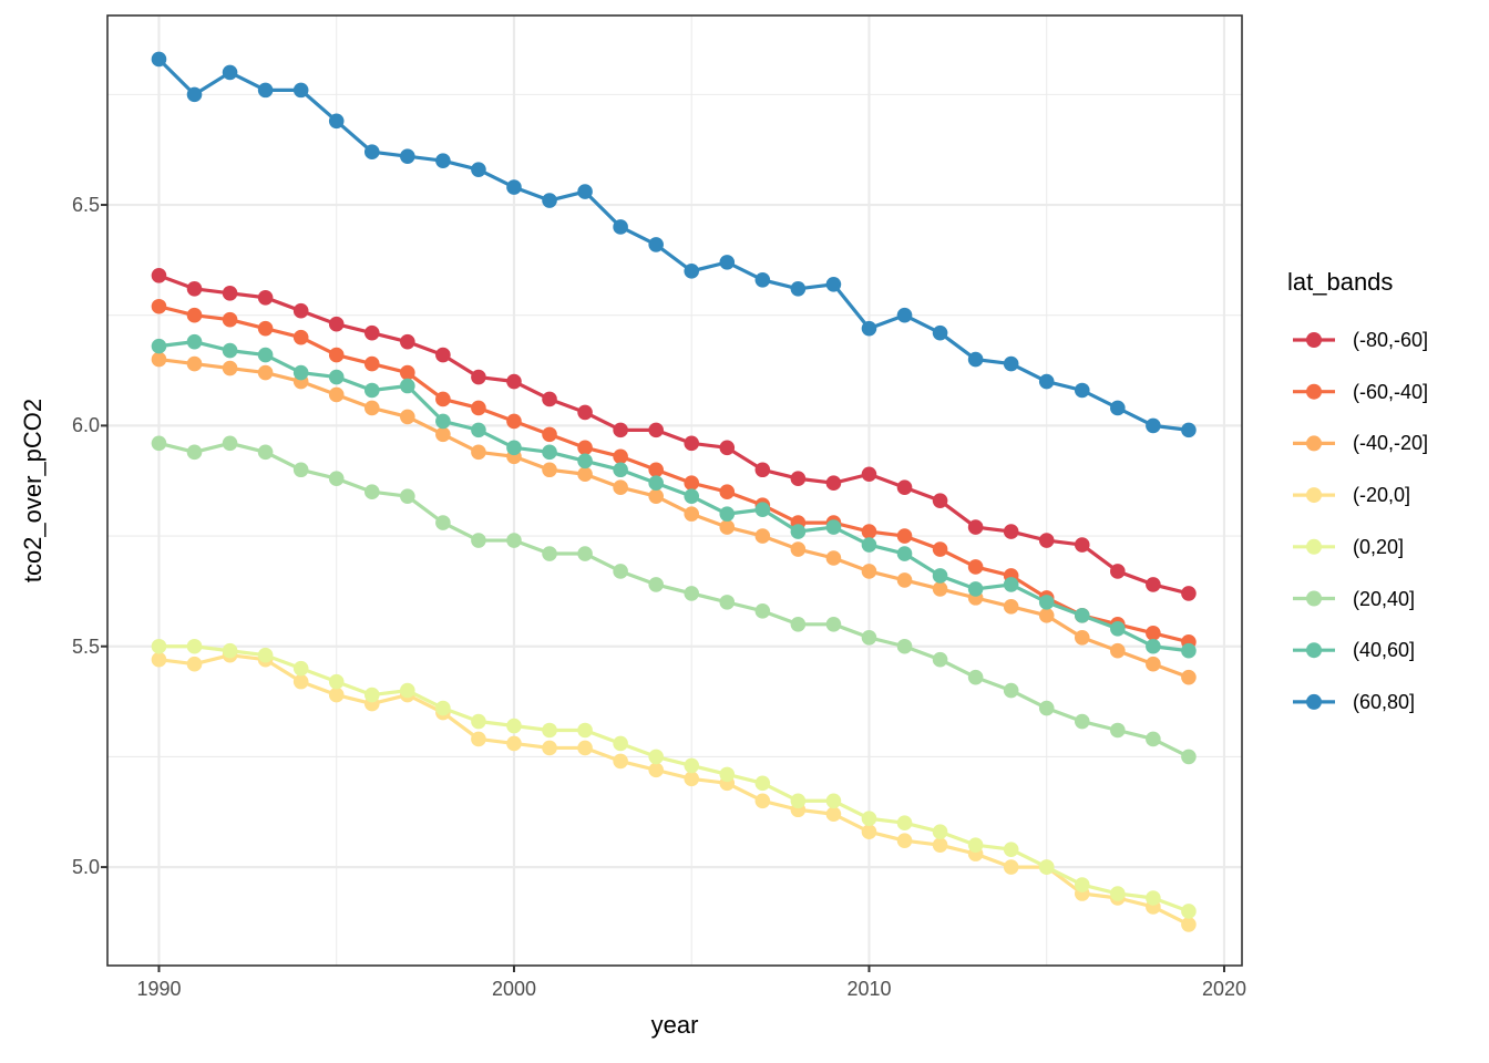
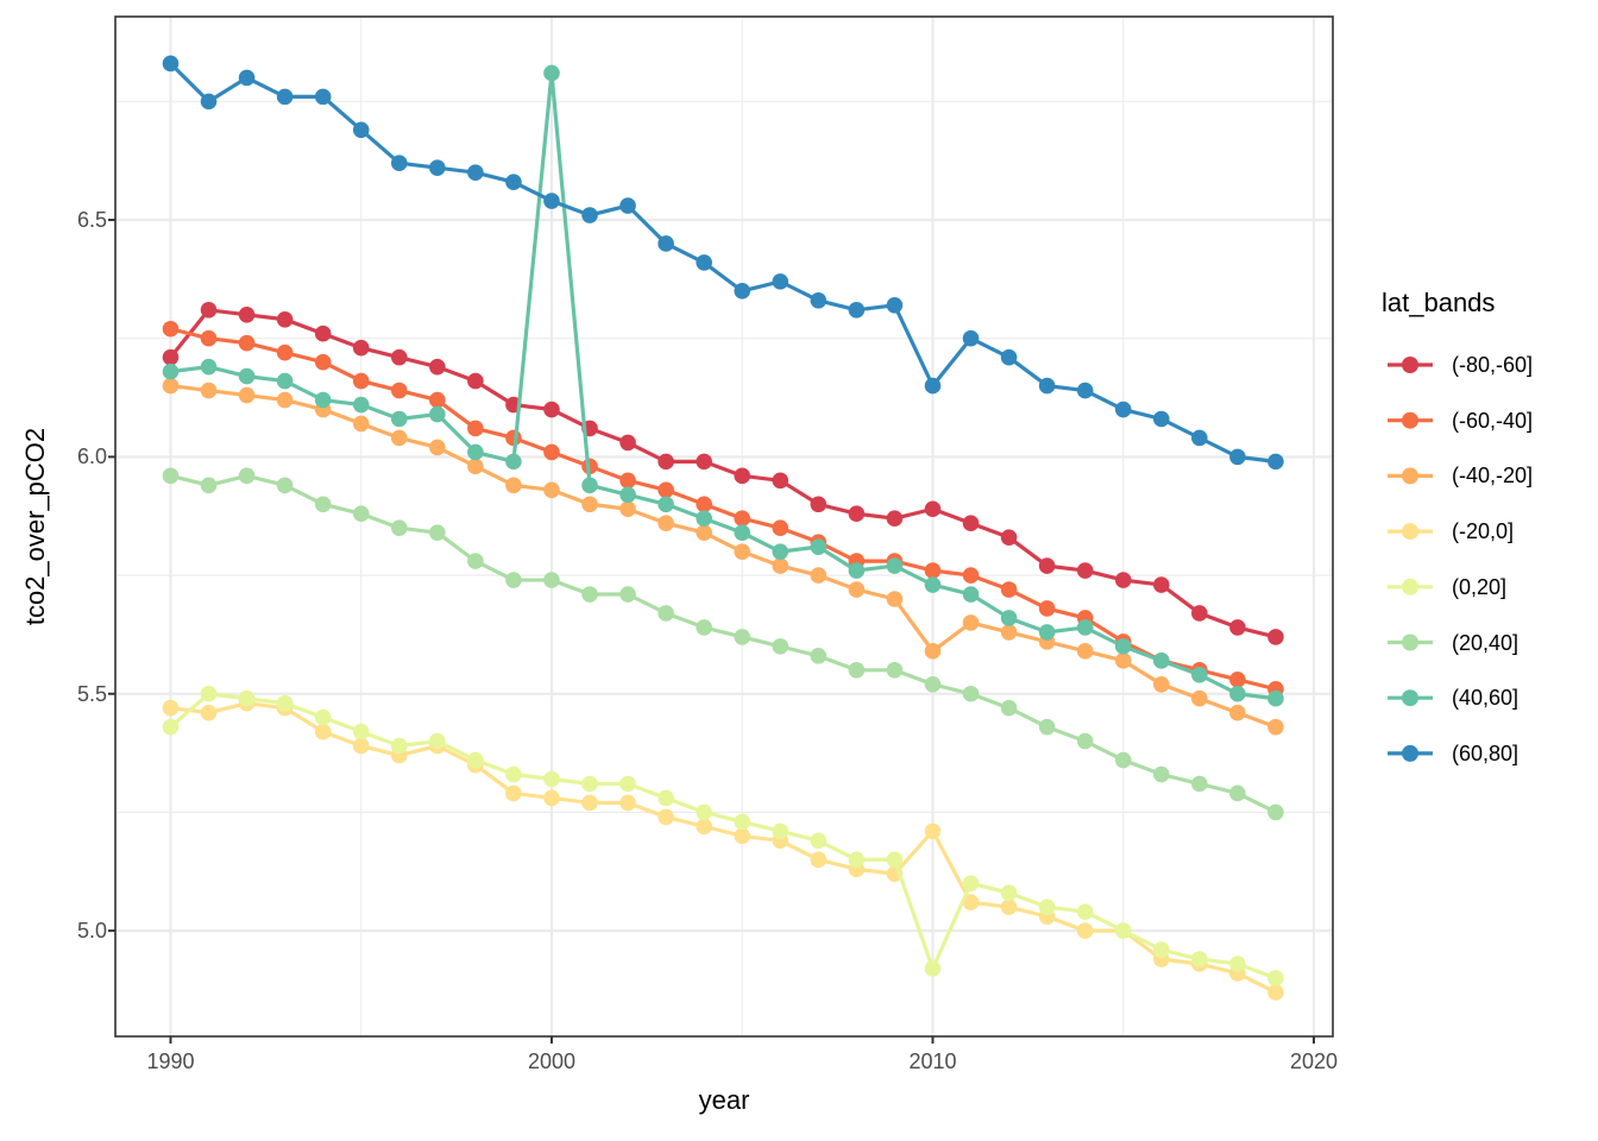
(-80,-60]/1990: 6.34 -> 6.21
(0,20]/1990: 5.50 -> 5.43
(40,60]/2000: 5.95 -> 6.81
(-40,-20]/2010: 5.67 -> 5.59
(-20,0]/2010: 5.08 -> 5.21
(0,20]/2010: 5.11 -> 4.92
(60,80]/2010: 6.22 -> 6.15
